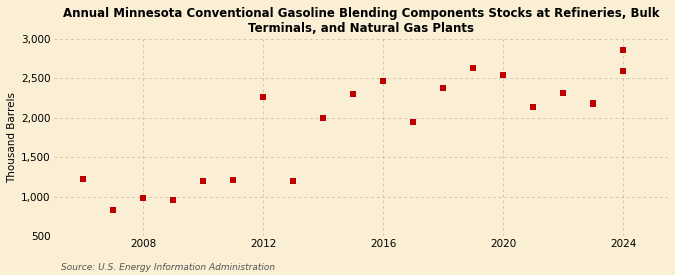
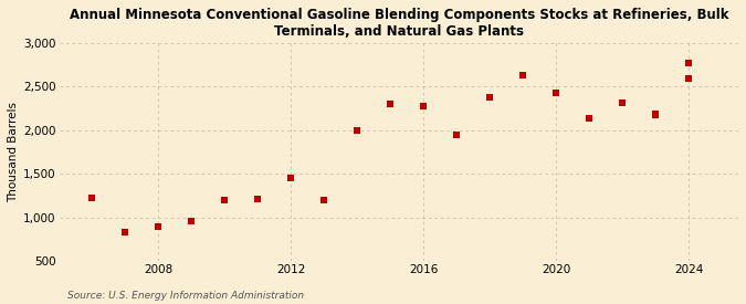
2008: 980 -> 890
2012: 2,260 -> 1,450
2016: 2,460 -> 2,280
2020: 2,540 -> 2,430
2024: 2,860 -> 2,770
